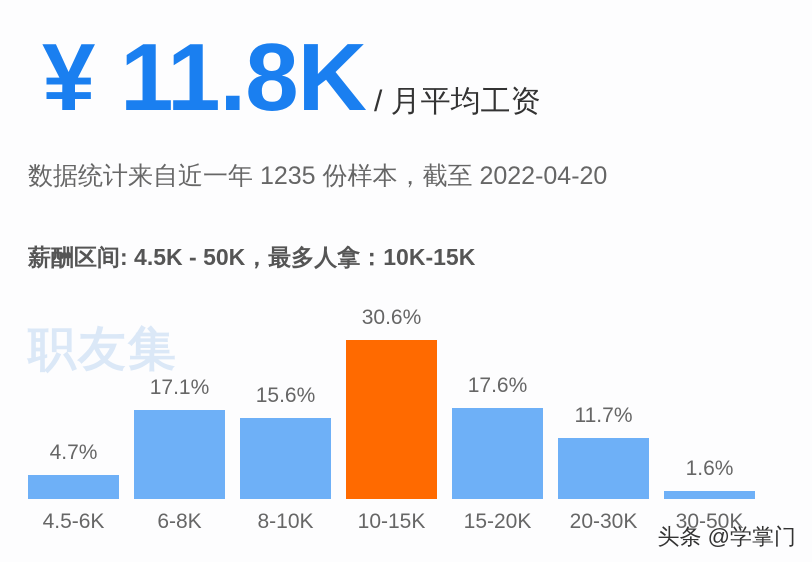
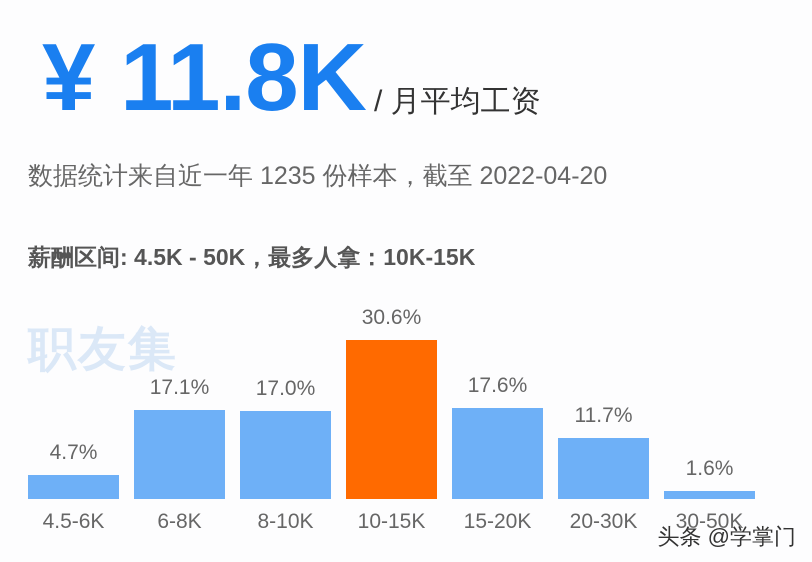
8-10K: 15.6% -> 17.0%
